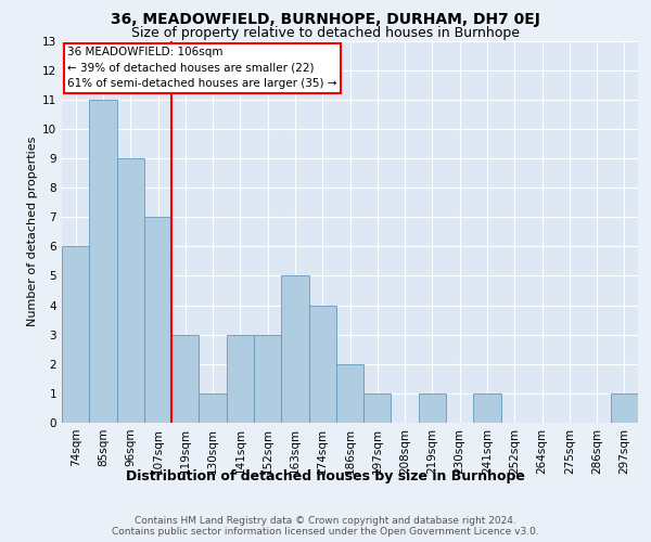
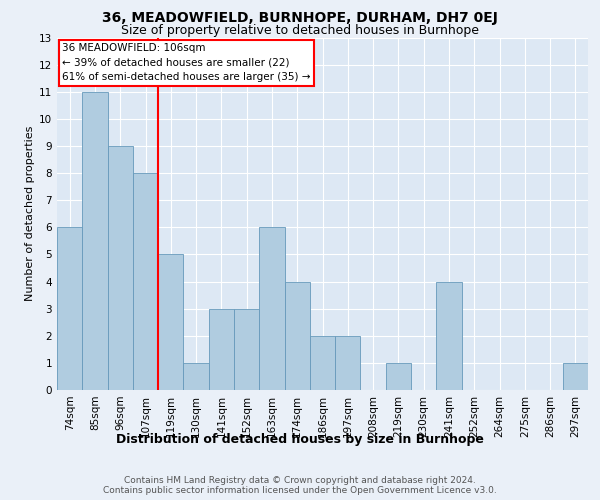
107sqm: 7 -> 8
119sqm: 3 -> 5
163sqm: 5 -> 6
197sqm: 1 -> 2
241sqm: 1 -> 4
